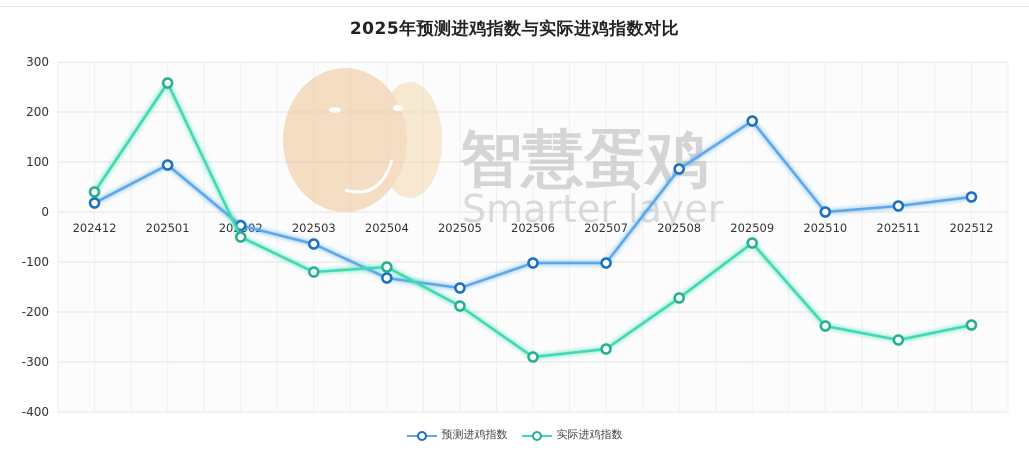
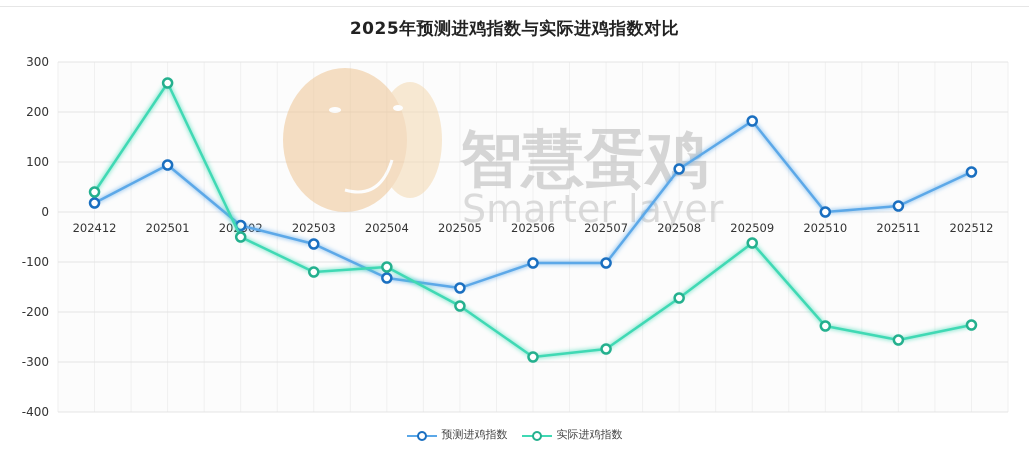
预测进鸡指数/202512: 30 -> 80
